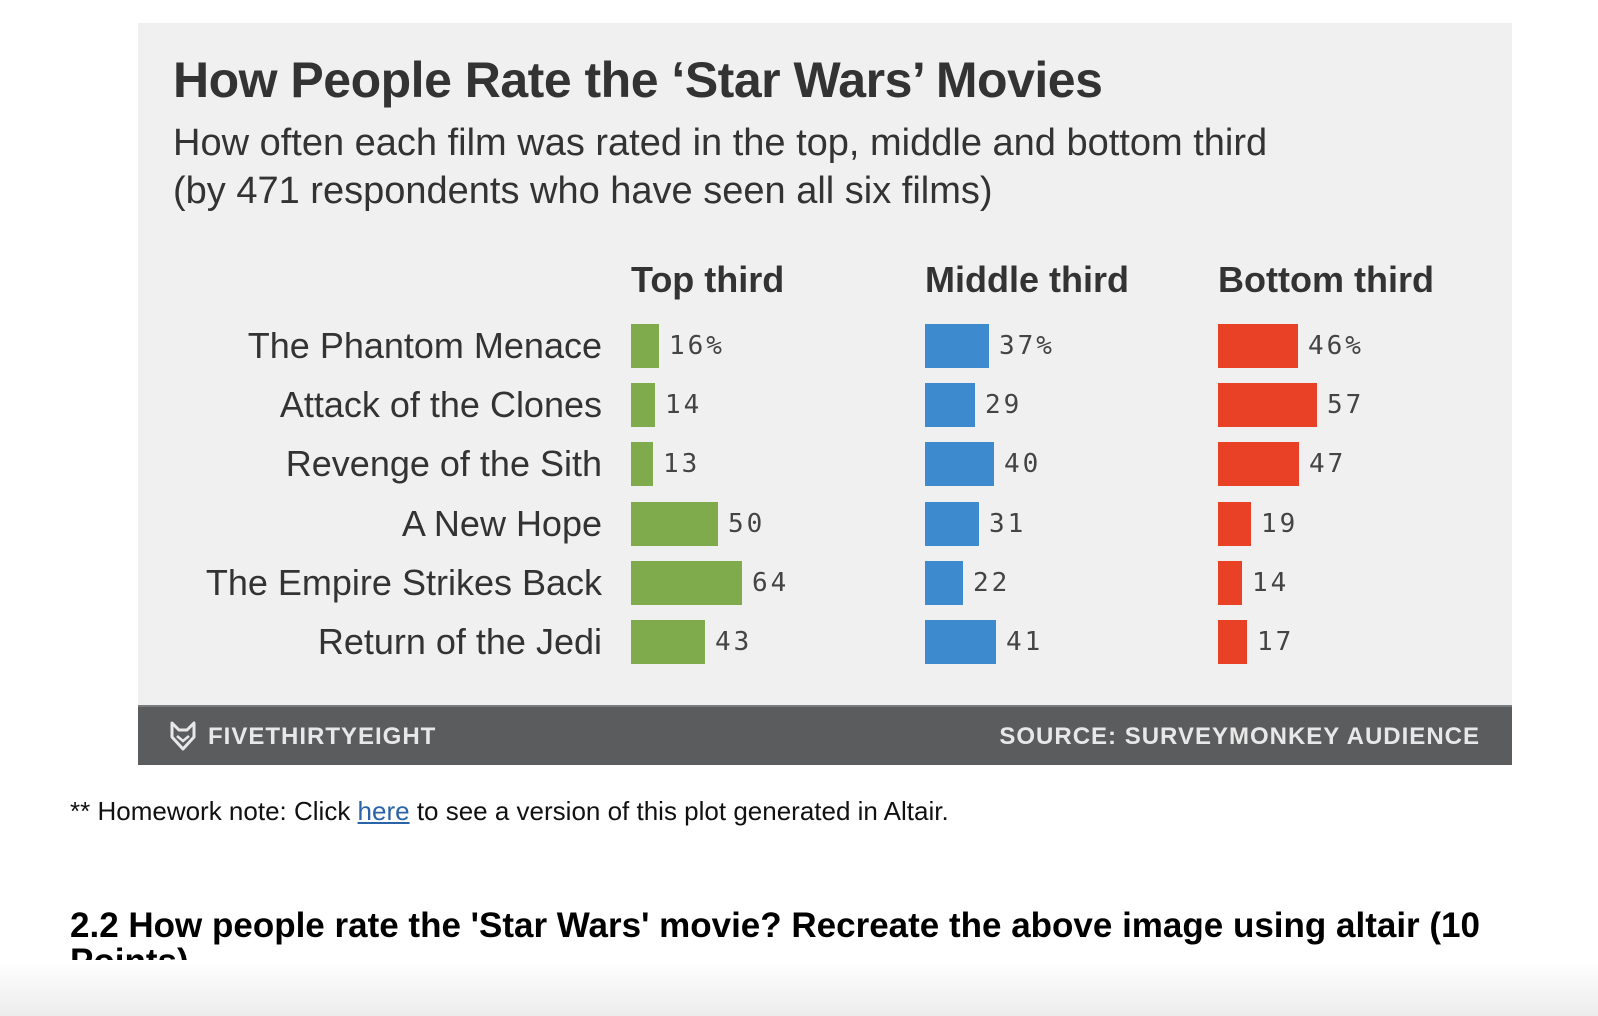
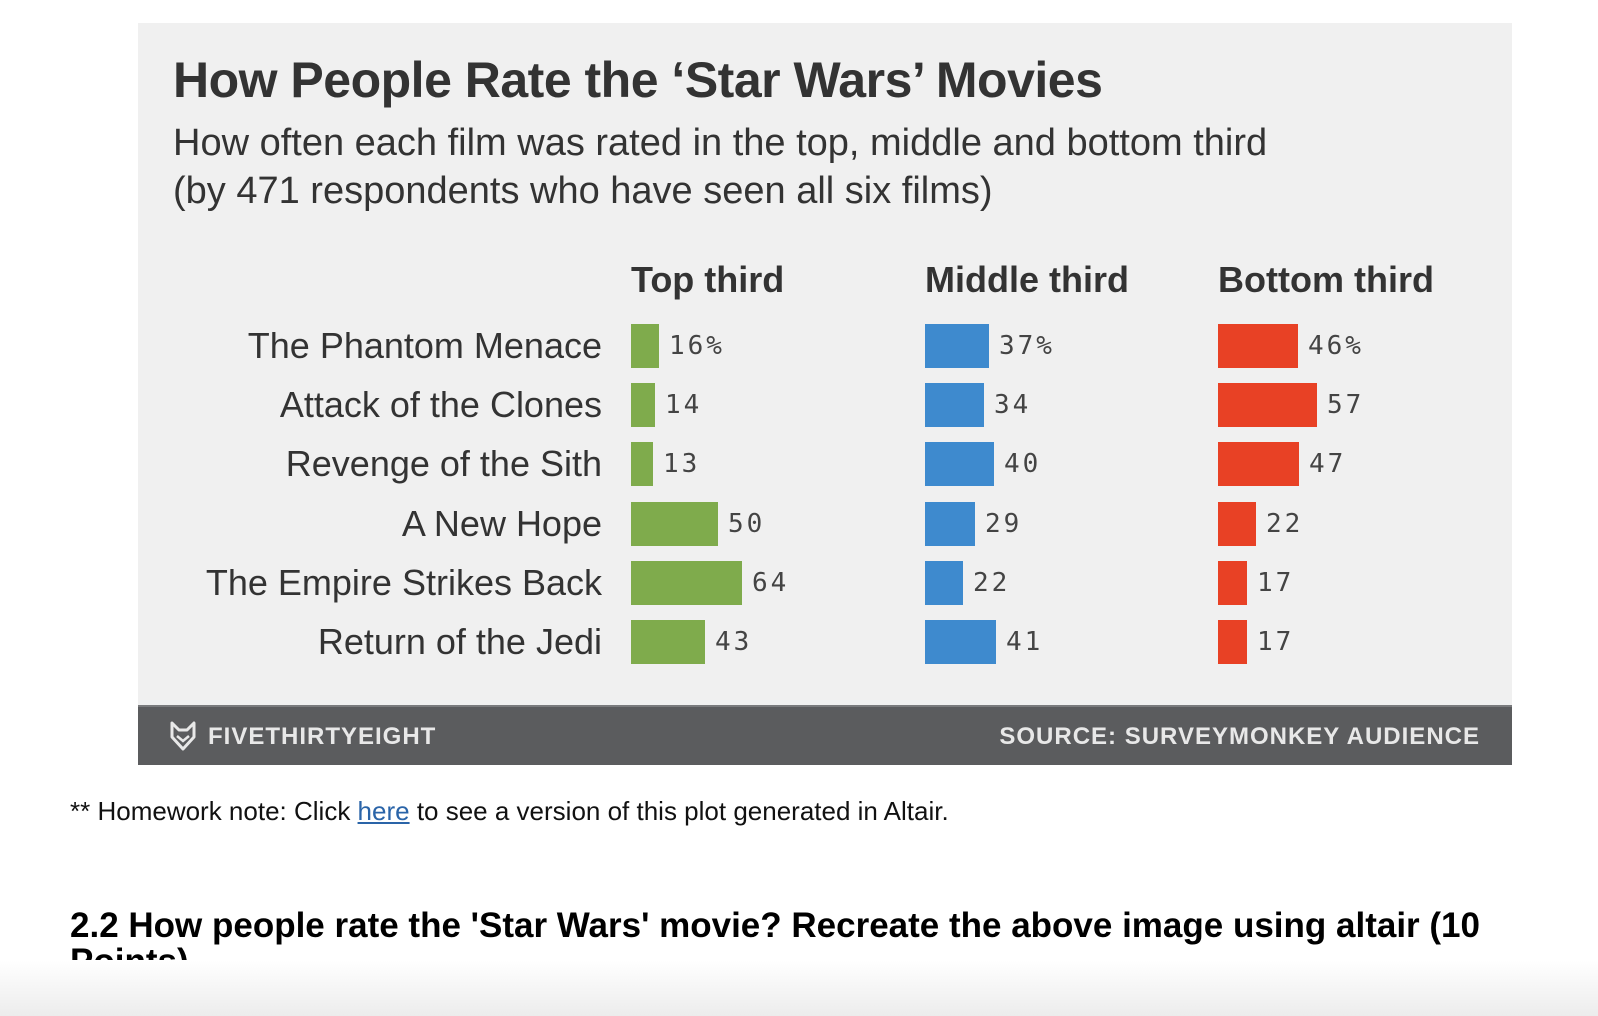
Middle third/Attack of the Clones: 29 -> 34
Middle third/A New Hope: 31 -> 29
Bottom third/A New Hope: 19 -> 22
Bottom third/The Empire Strikes Back: 14 -> 17
